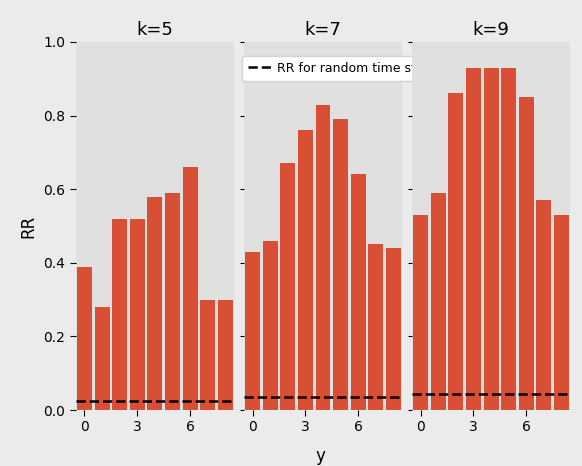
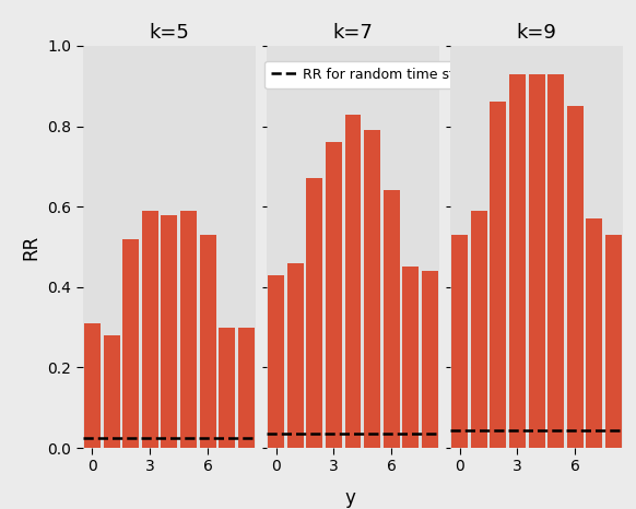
k=5/0: 0.39 -> 0.31
k=5/3: 0.52 -> 0.59
k=5/6: 0.66 -> 0.53
